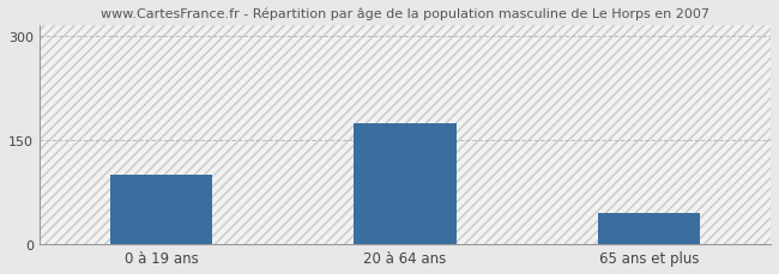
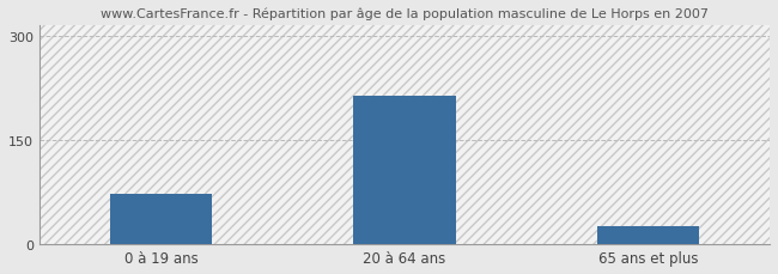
0 à 19 ans: 100 -> 72
20 à 64 ans: 175 -> 214
65 ans et plus: 45 -> 26
